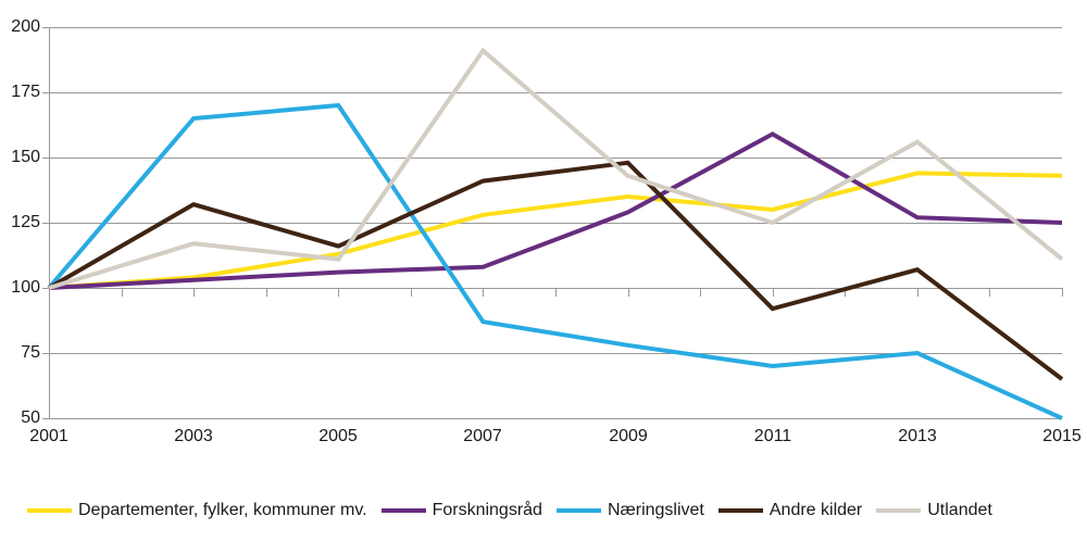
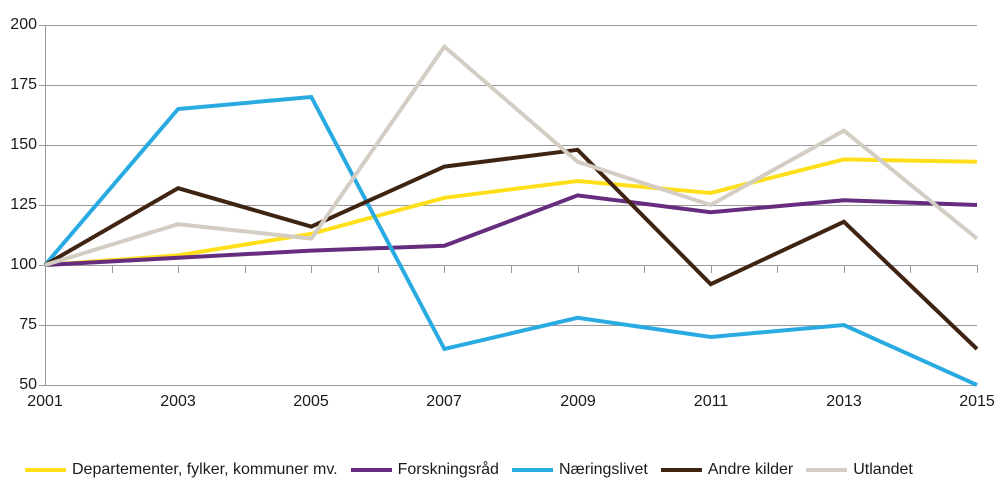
Næringslivet/2007: 87 -> 65
Forskningsråd/2011: 159 -> 122
Andre kilder/2013: 107 -> 118
